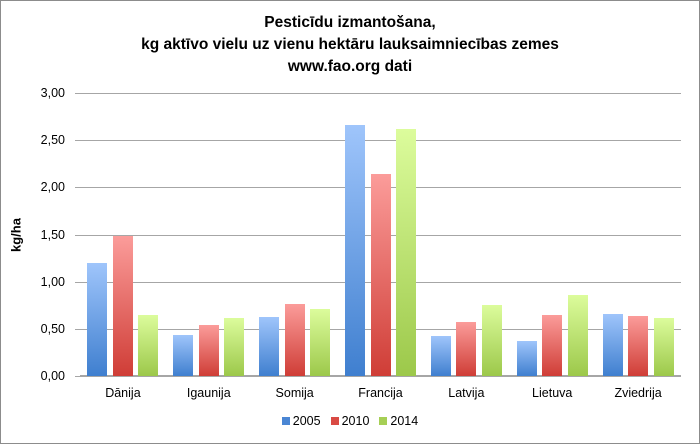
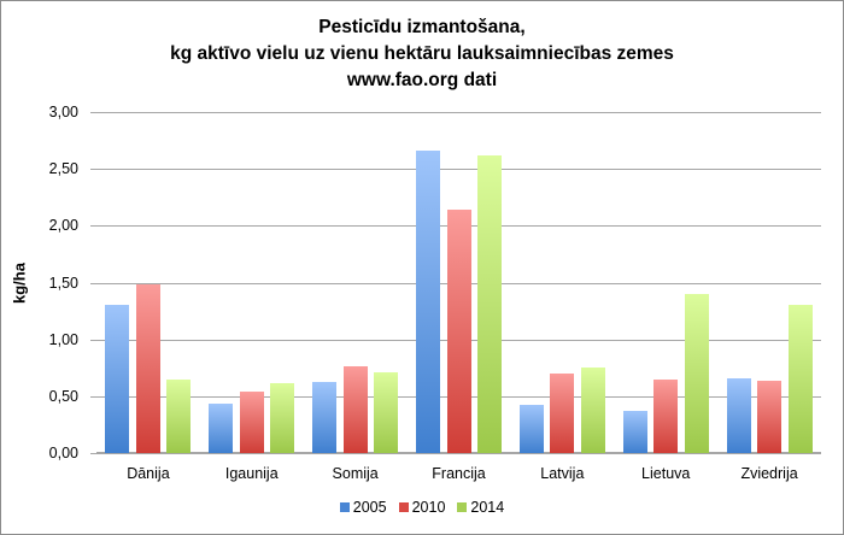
2005/Dānija: 1,2 -> 1,3
2010/Latvija: 0,6 -> 0,7
2014/Lietuva: 0,9 -> 1,4
2014/Zviedrija: 0,6 -> 1,3
